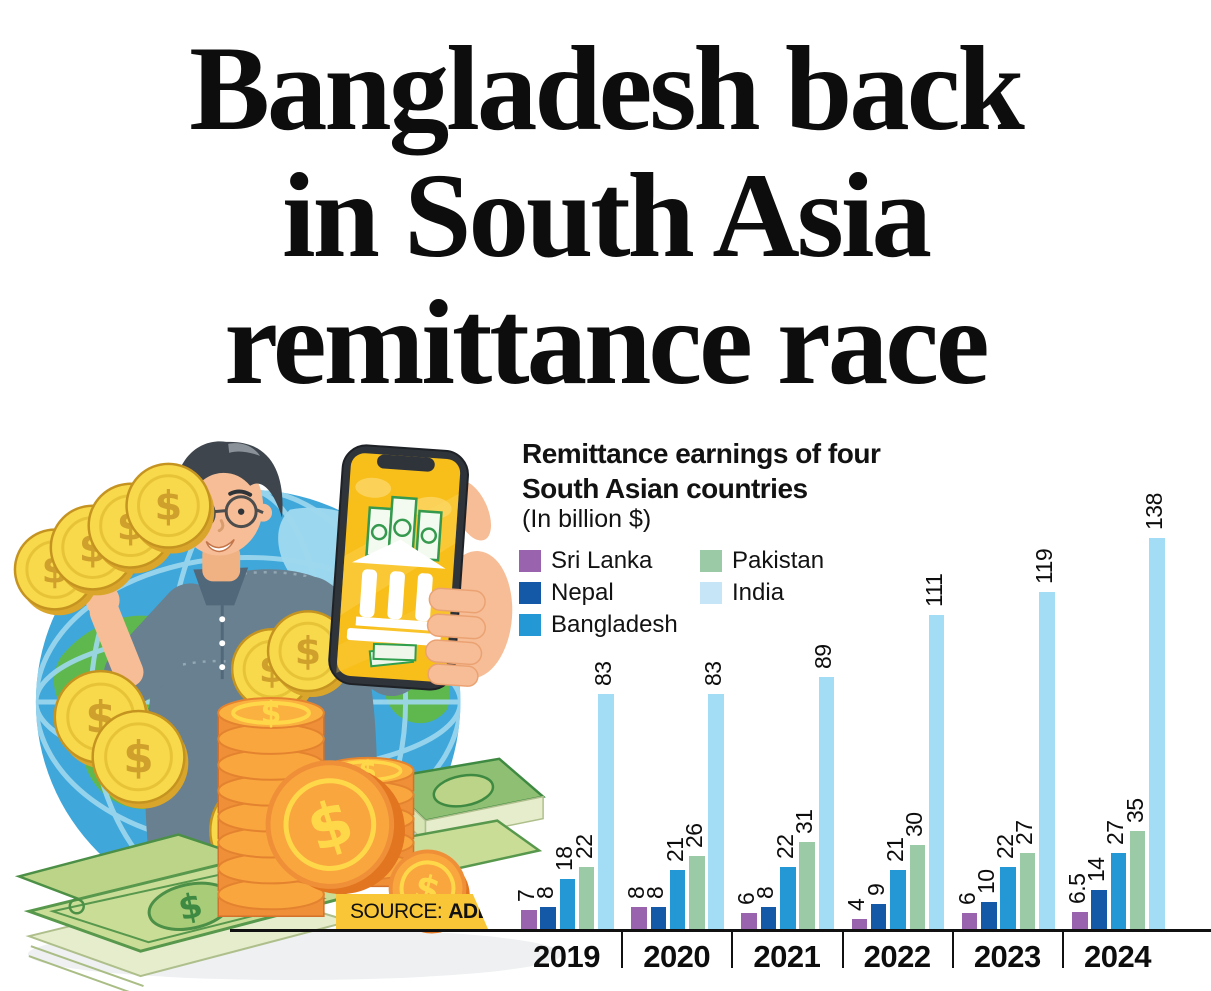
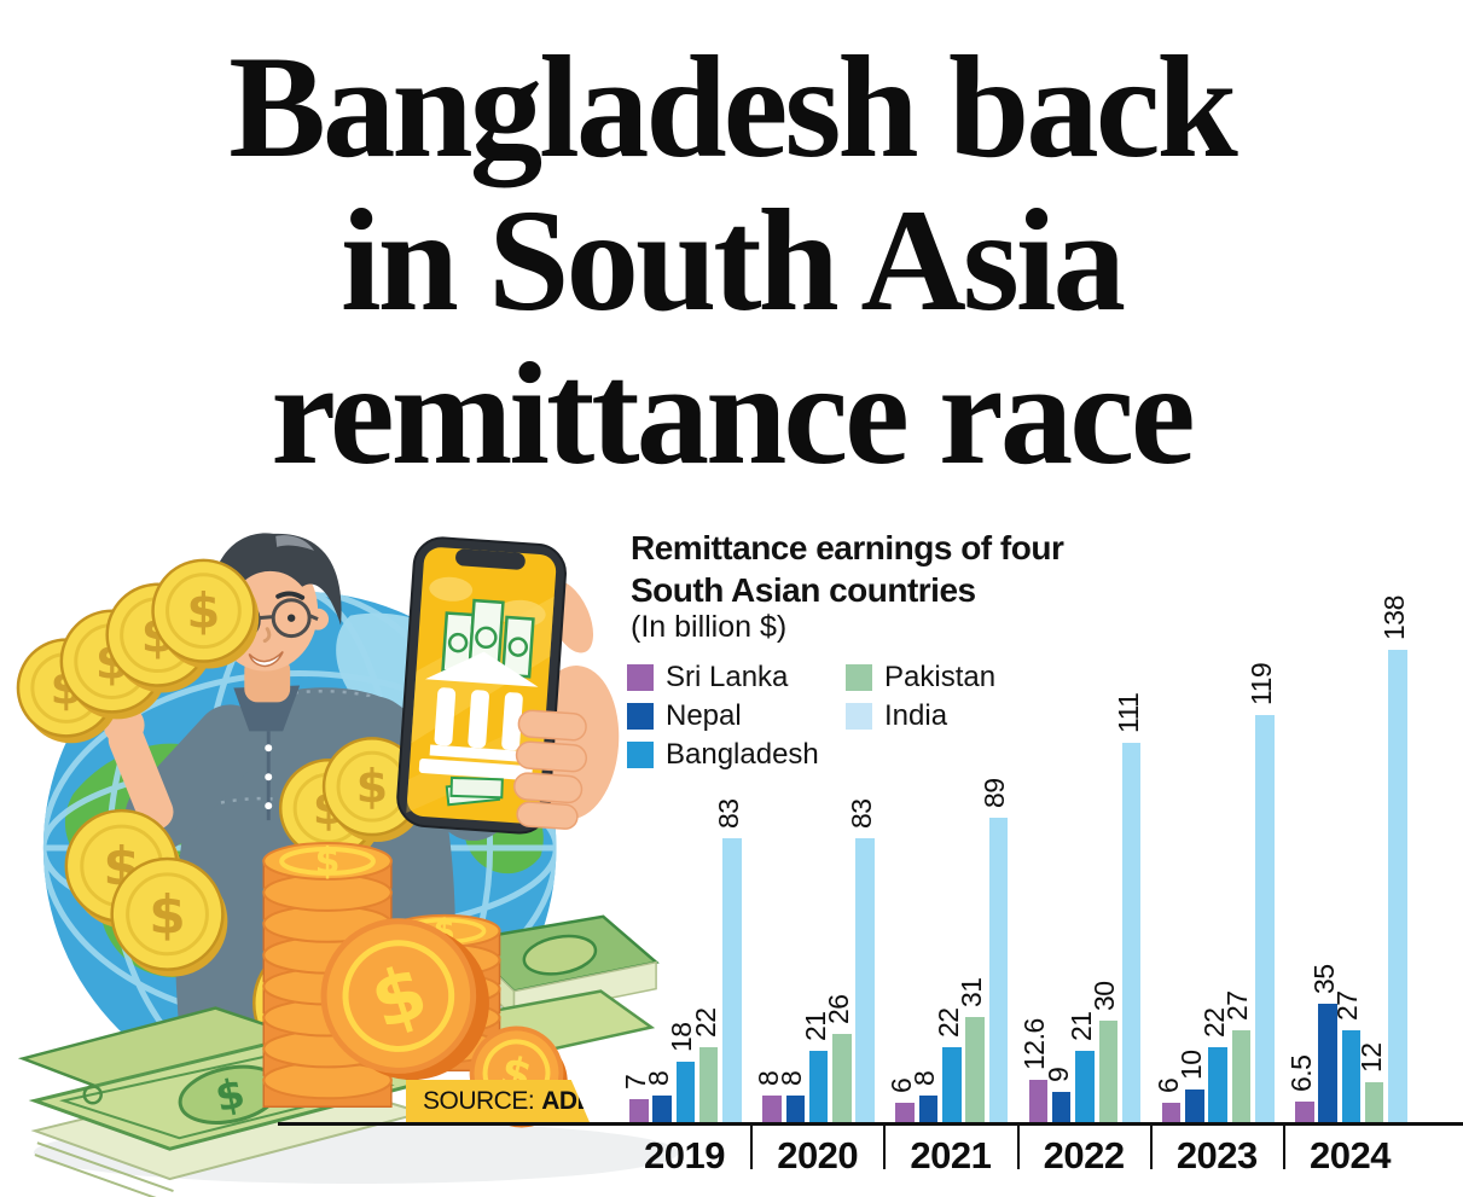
Sri Lanka/2022: 4 -> 12.6
Nepal/2024: 14 -> 35
Pakistan/2024: 35 -> 12
